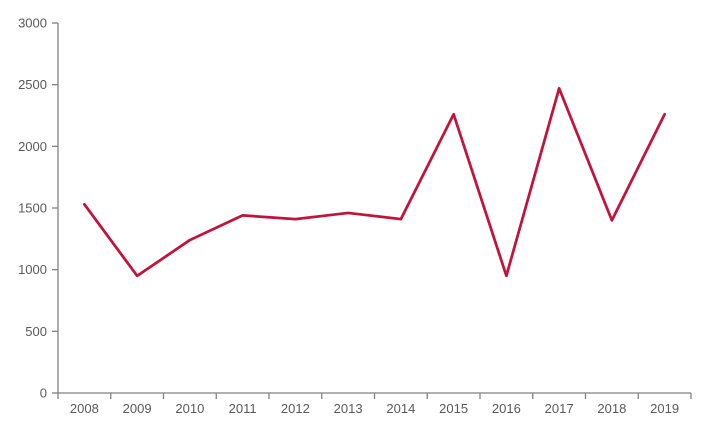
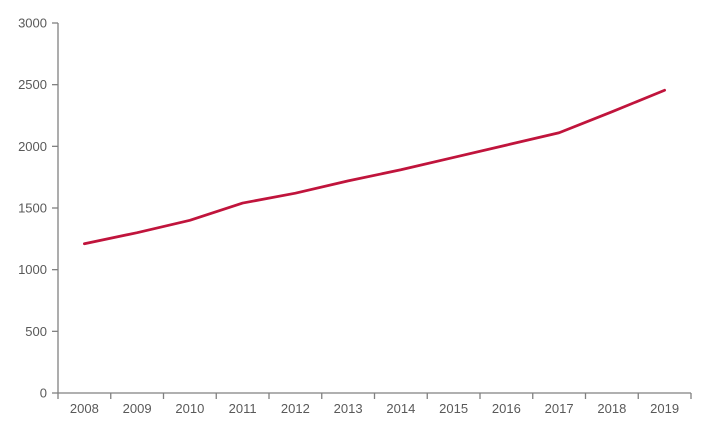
2008: 1530 -> 1210
2009: 950 -> 1300
2010: 1240 -> 1400
2011: 1440 -> 1540
2012: 1410 -> 1620
2013: 1460 -> 1720
2014: 1410 -> 1810
2015: 2260 -> 1910
2016: 950 -> 2010
2017: 2470 -> 2110
2018: 1400 -> 2280
2019: 2260 -> 2460
